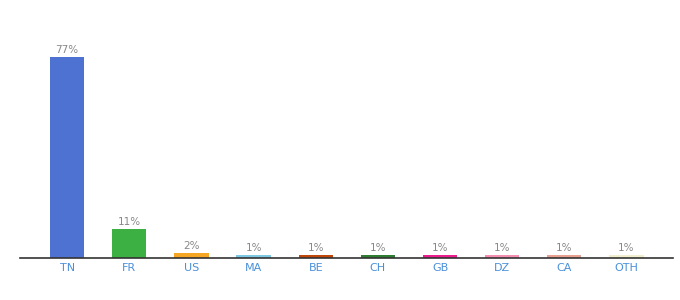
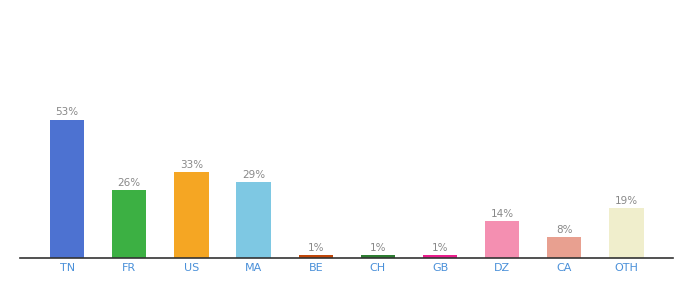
TN: 77% -> 53%
FR: 11% -> 26%
US: 2% -> 33%
MA: 1% -> 29%
DZ: 1% -> 14%
CA: 1% -> 8%
OTH: 1% -> 19%
